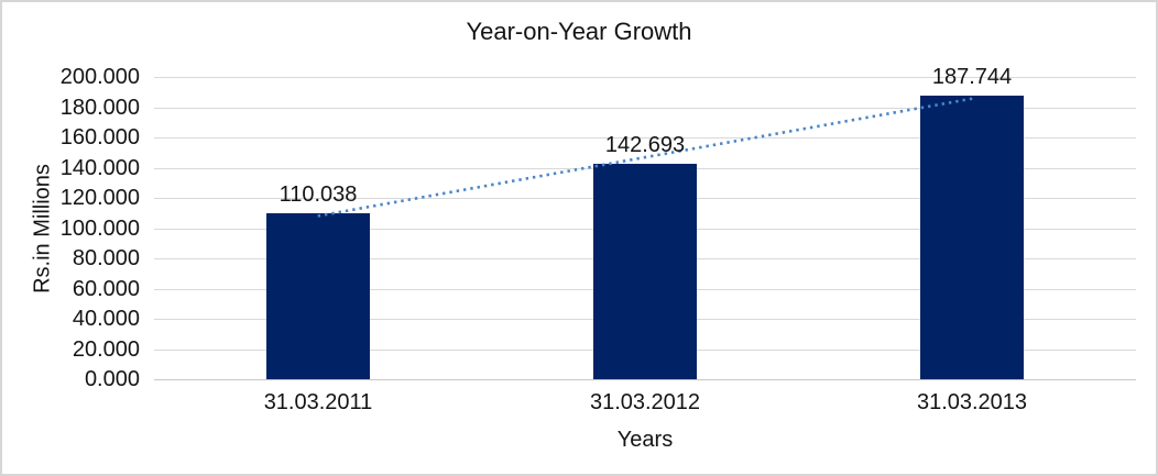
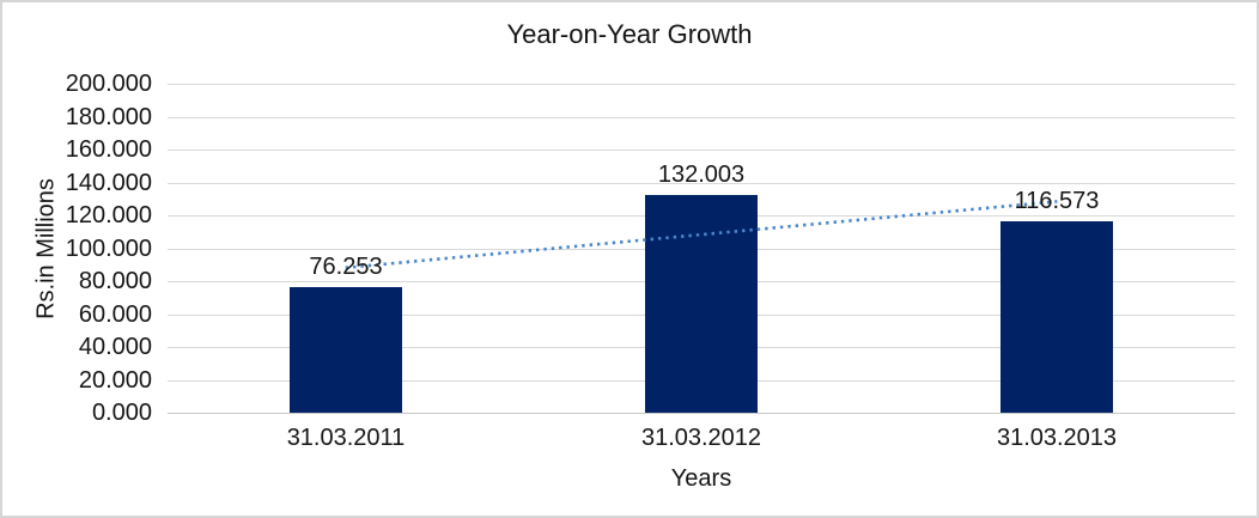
31.03.2011: 110.038 -> 76.253
31.03.2012: 142.693 -> 132.003
31.03.2013: 187.744 -> 116.573
